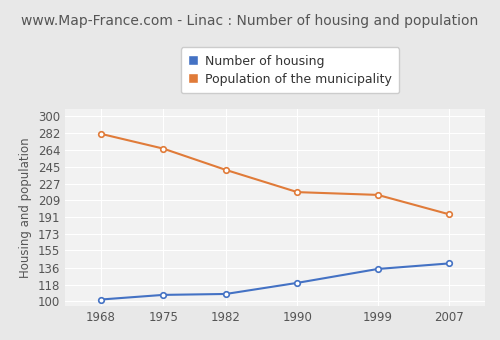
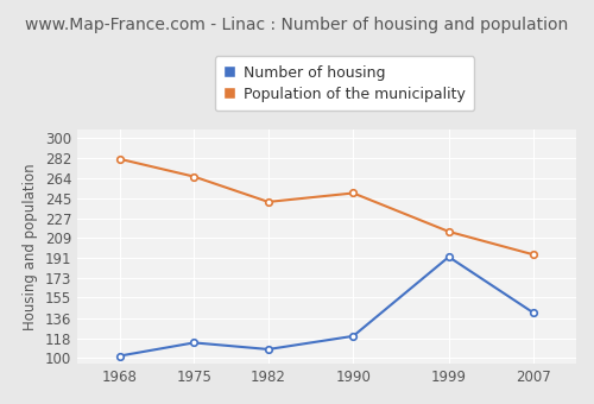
Number of housing/1975: 107 -> 114
Population of the municipality/1990: 218 -> 250
Number of housing/1999: 135 -> 192
